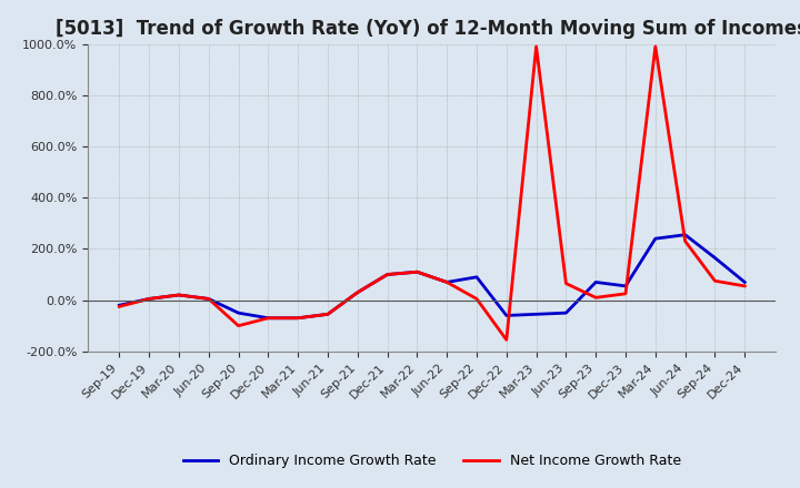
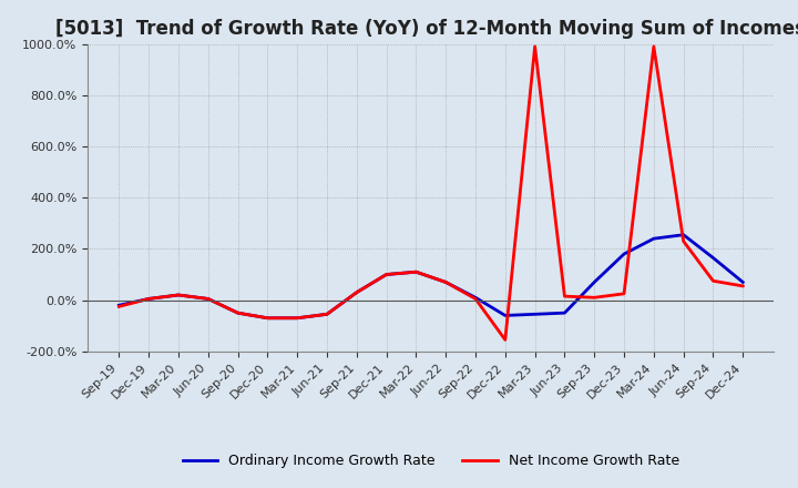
Net Income Growth Rate/Sep-20: -100% -> -50%
Ordinary Income Growth Rate/Sep-22: 90% -> 10%
Net Income Growth Rate/Jun-23: 65% -> 15%
Ordinary Income Growth Rate/Dec-23: 55% -> 180%
